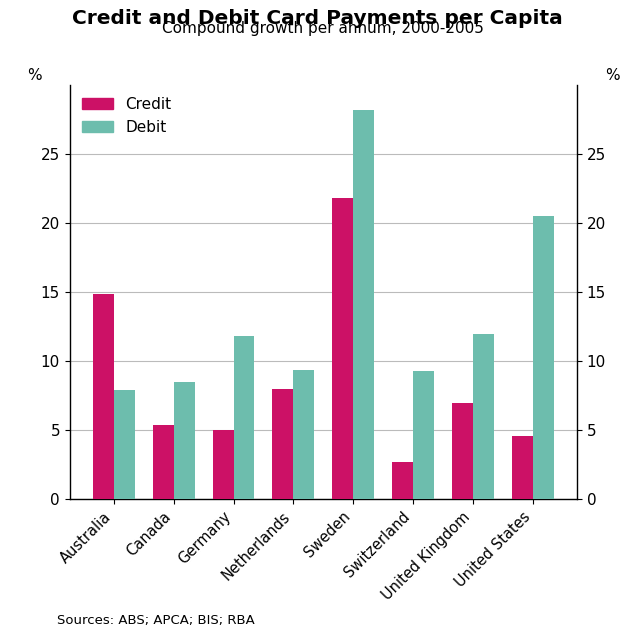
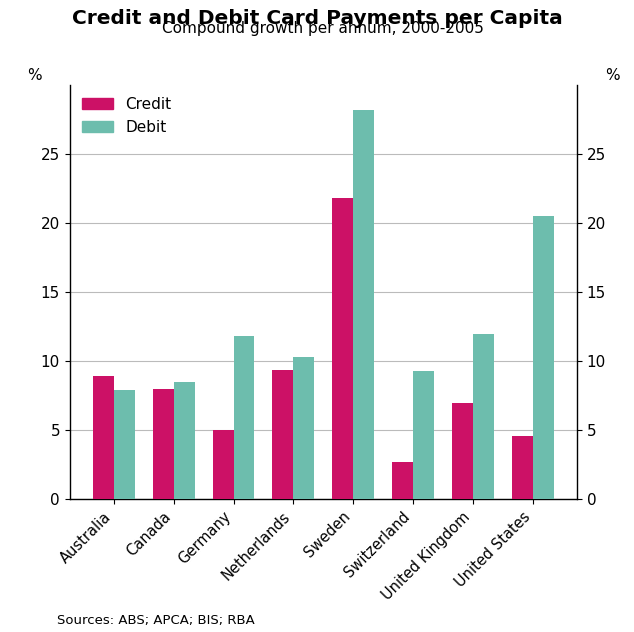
Credit/Australia: 14.9 -> 8.9
Credit/Canada: 5.4 -> 8.0
Credit/Netherlands: 8.0 -> 9.4
Debit/Netherlands: 9.4 -> 10.3
